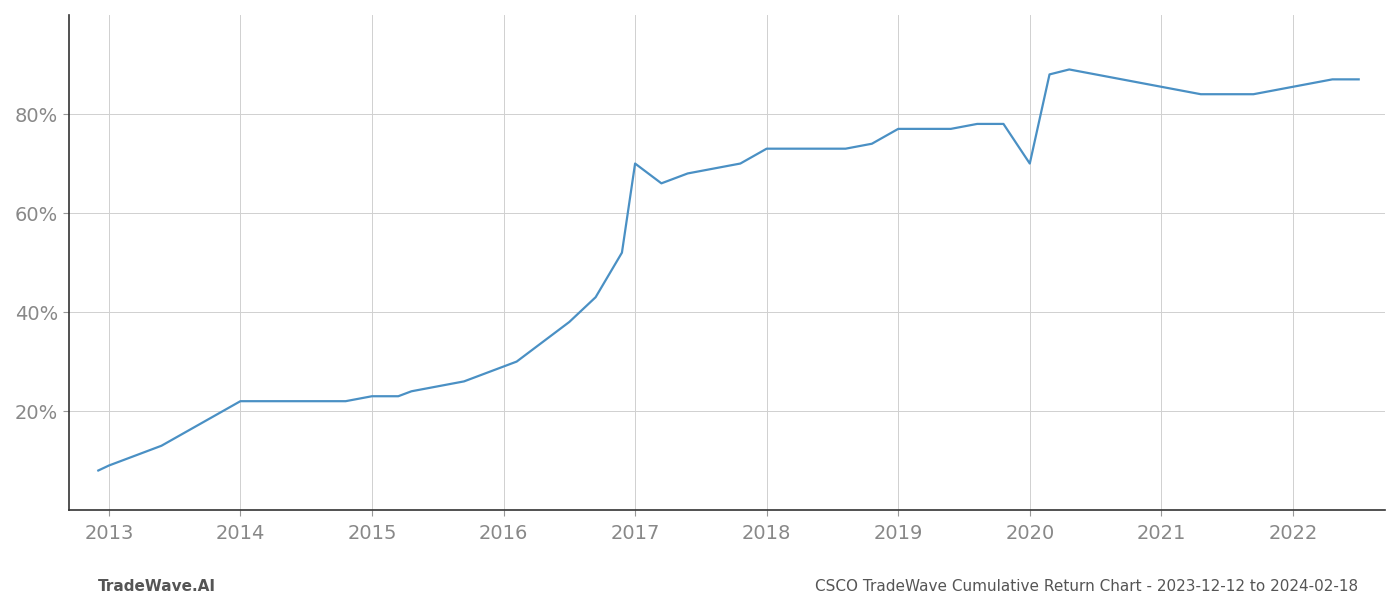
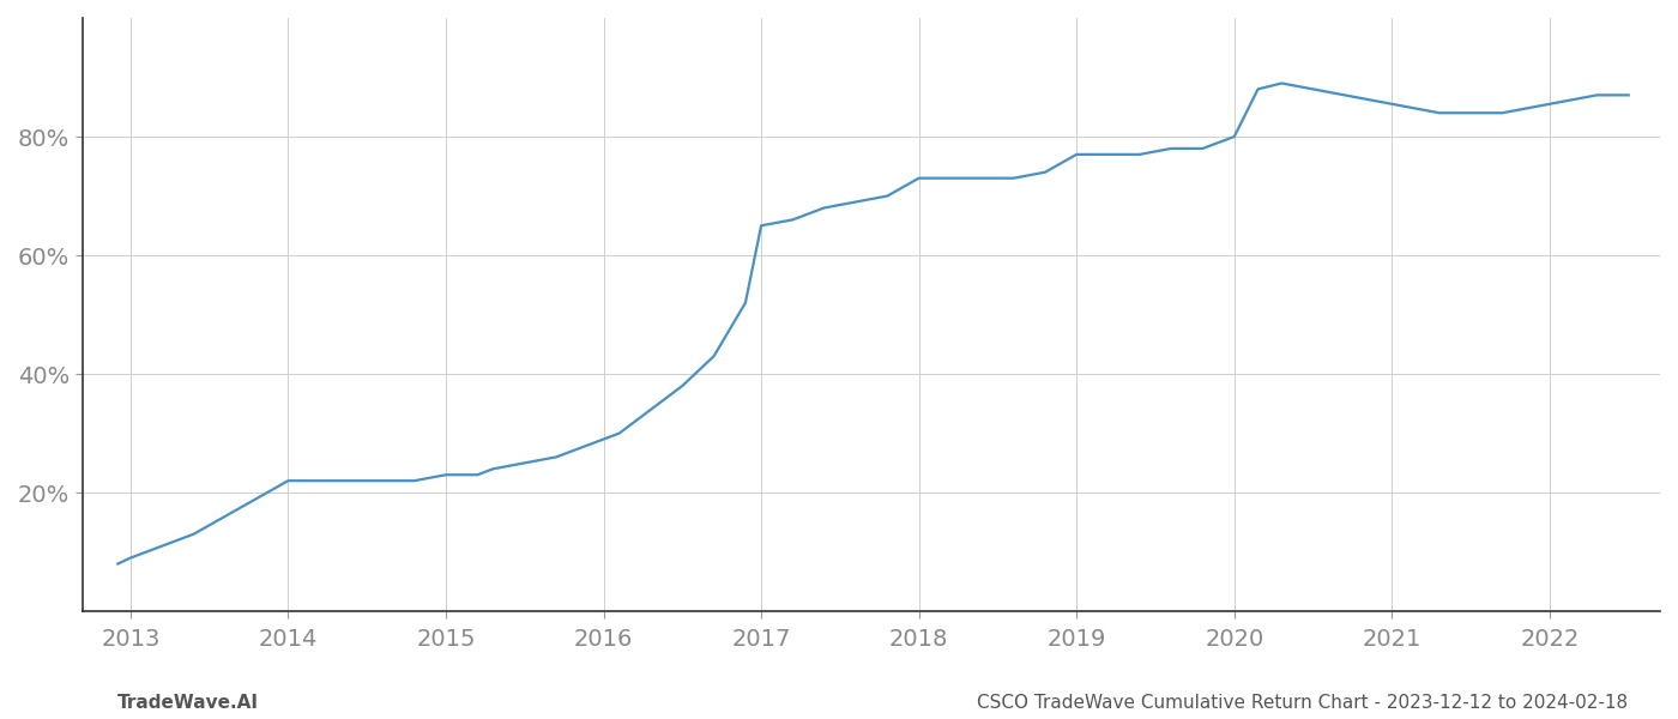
2017: 70% -> 65%
2020: 70% -> 80%
